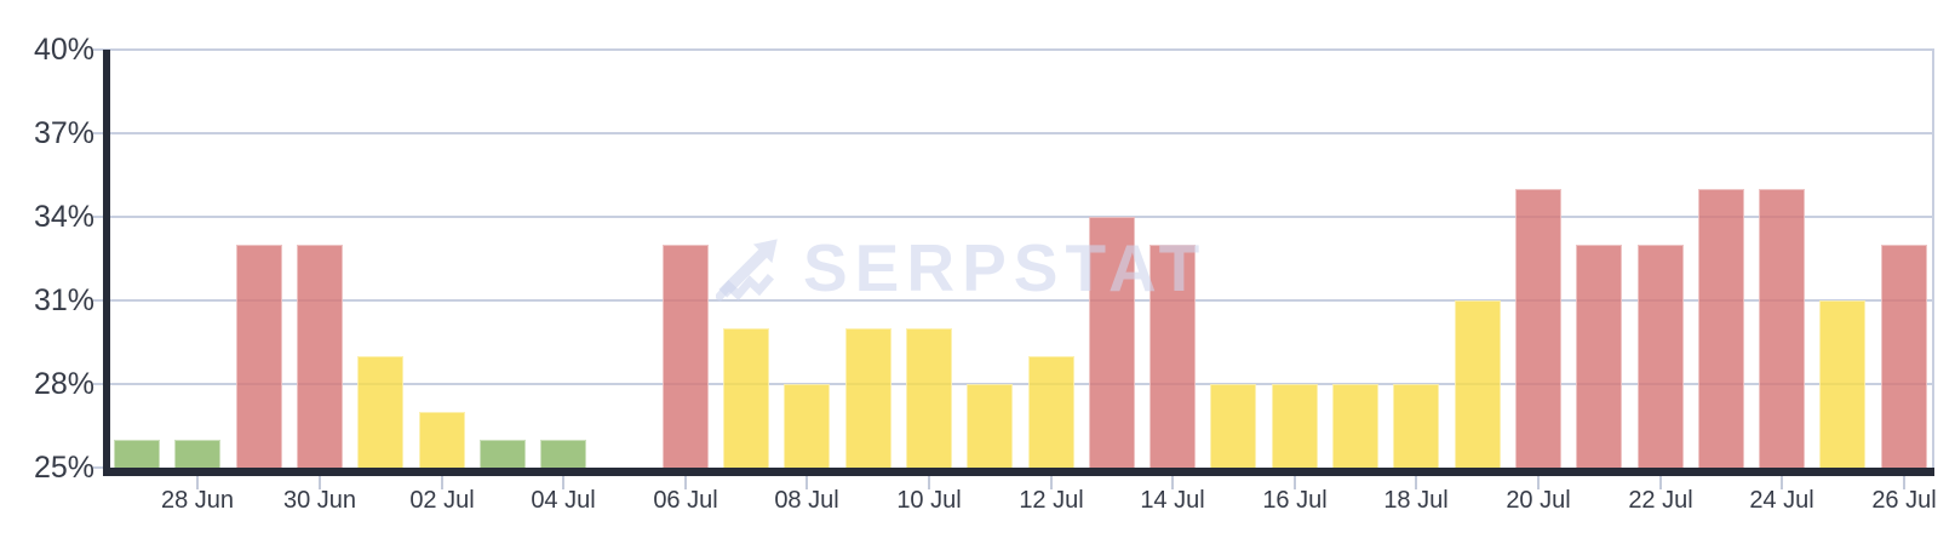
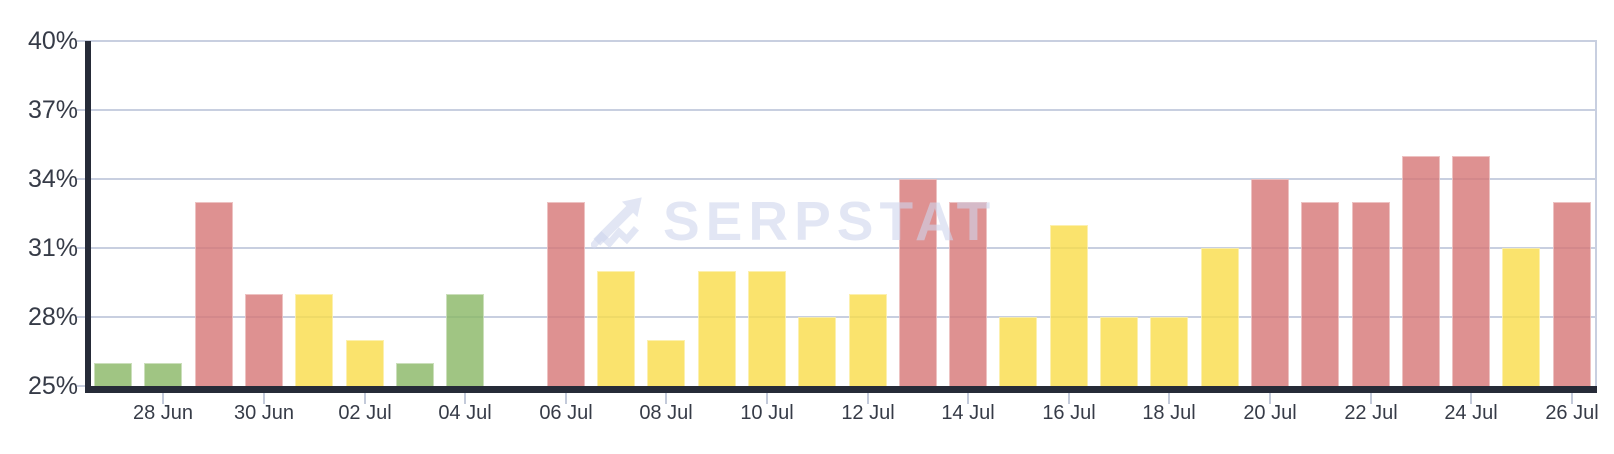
30 Jun: 33% -> 29%
04 Jul: 26% -> 29%
08 Jul: 28% -> 27%
16 Jul: 28% -> 32%
20 Jul: 35% -> 34%
